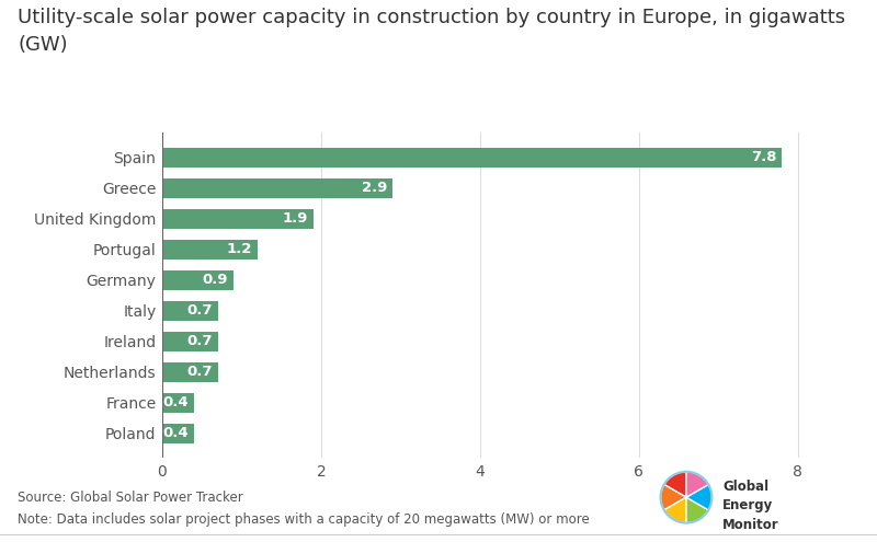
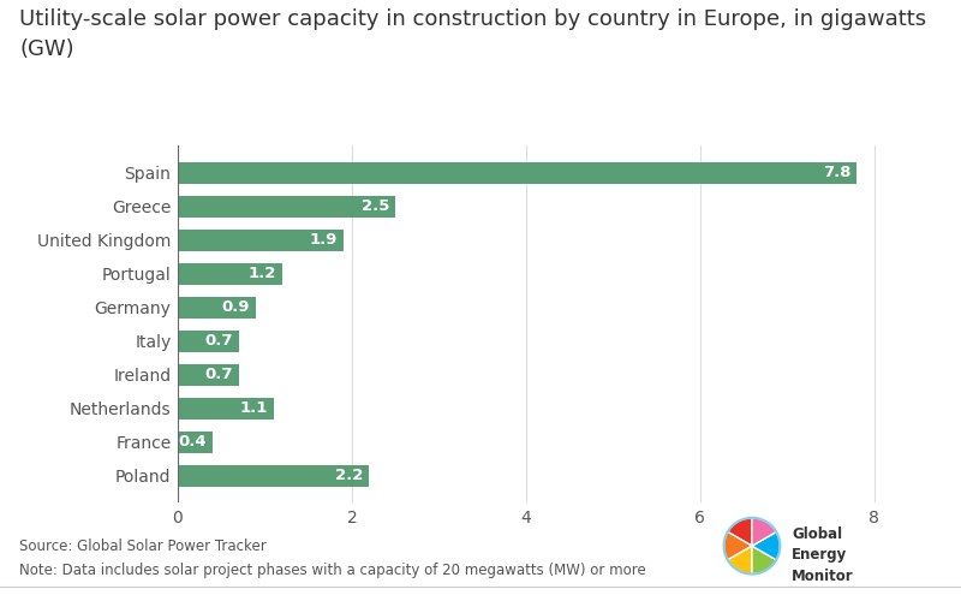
Greece: 2.9 -> 2.5
Netherlands: 0.7 -> 1.1
Poland: 0.4 -> 2.2
